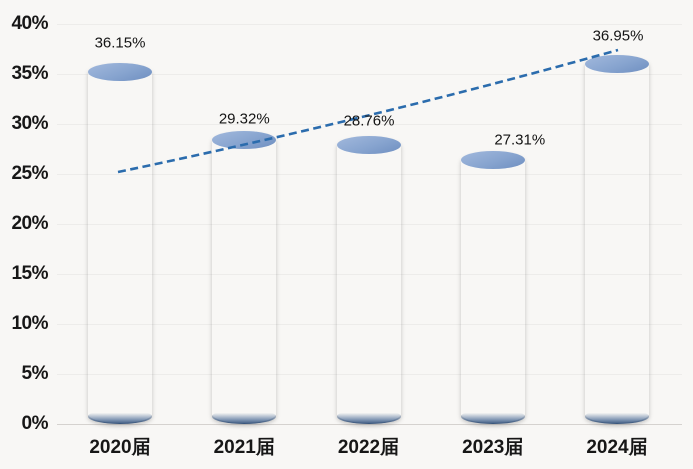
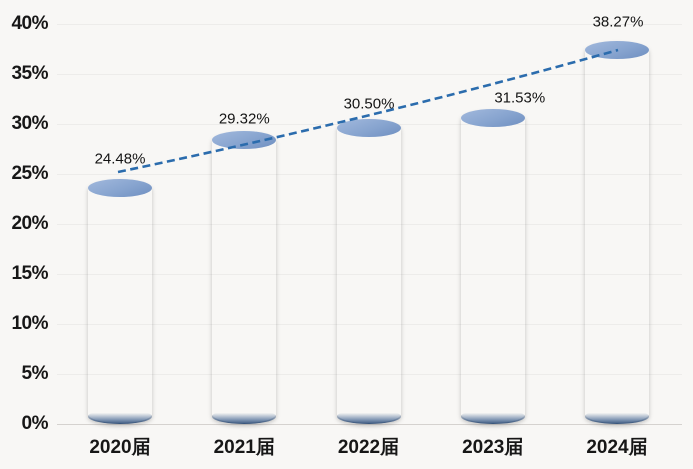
2020届: 36.15% -> 24.48%
2022届: 28.76% -> 30.50%
2023届: 27.31% -> 31.53%
2024届: 36.95% -> 38.27%
